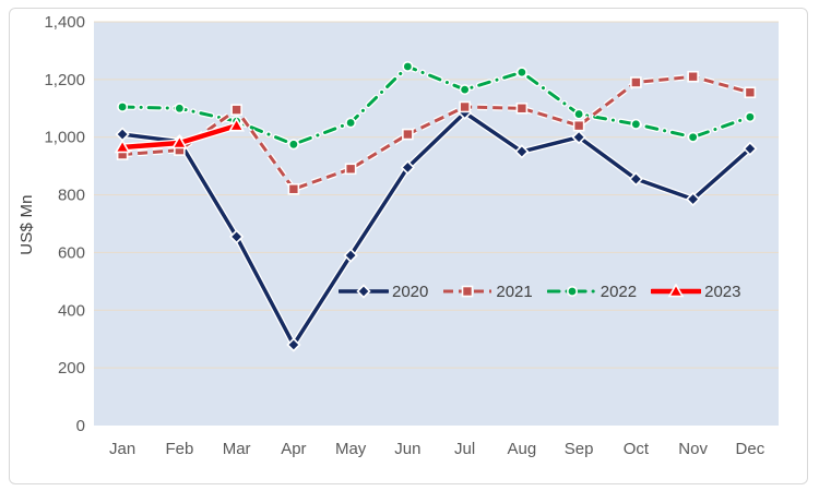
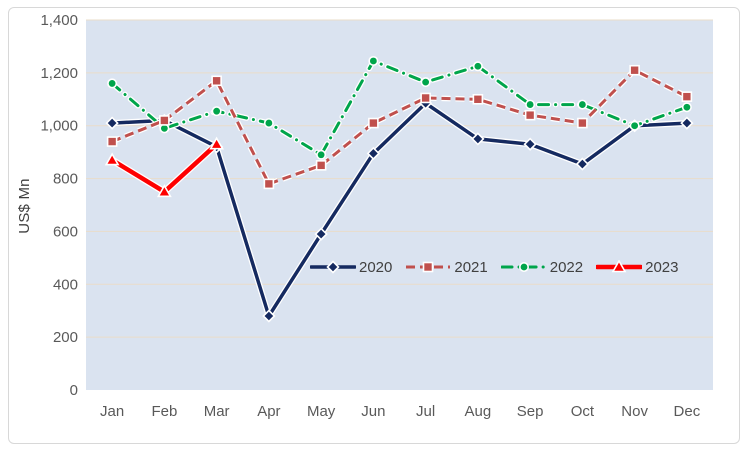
2022/Jan: 1100 -> 1160
2023/Jan: 960 -> 870
2020/Feb: 980 -> 1020
2021/Feb: 960 -> 1020
2022/Feb: 1100 -> 990
2023/Feb: 980 -> 750
2020/Mar: 660 -> 920
2021/Mar: 1100 -> 1170
2023/Mar: 1040 -> 930
2021/Apr: 820 -> 780
2022/Apr: 980 -> 1010
2021/May: 890 -> 850
2022/May: 1050 -> 890
2020/Sep: 1000 -> 930
2021/Oct: 1190 -> 1010
2022/Oct: 1040 -> 1080
2020/Nov: 780 -> 1000
2020/Dec: 960 -> 1010
2021/Dec: 1160 -> 1110
